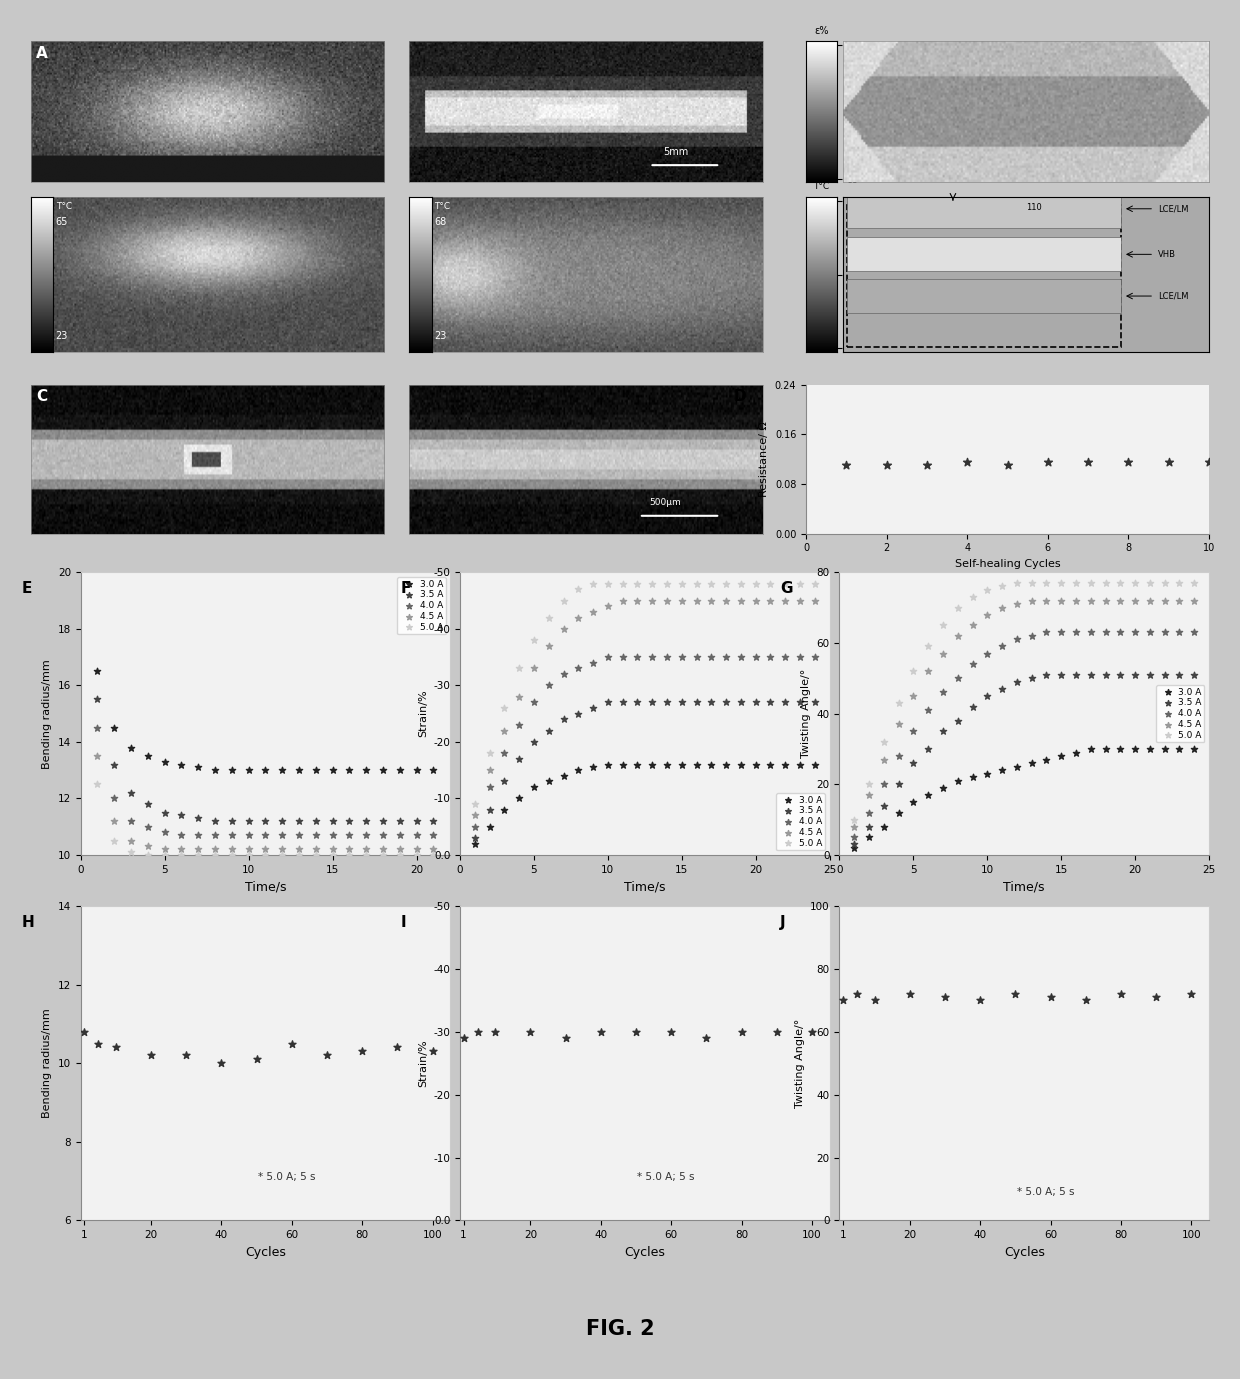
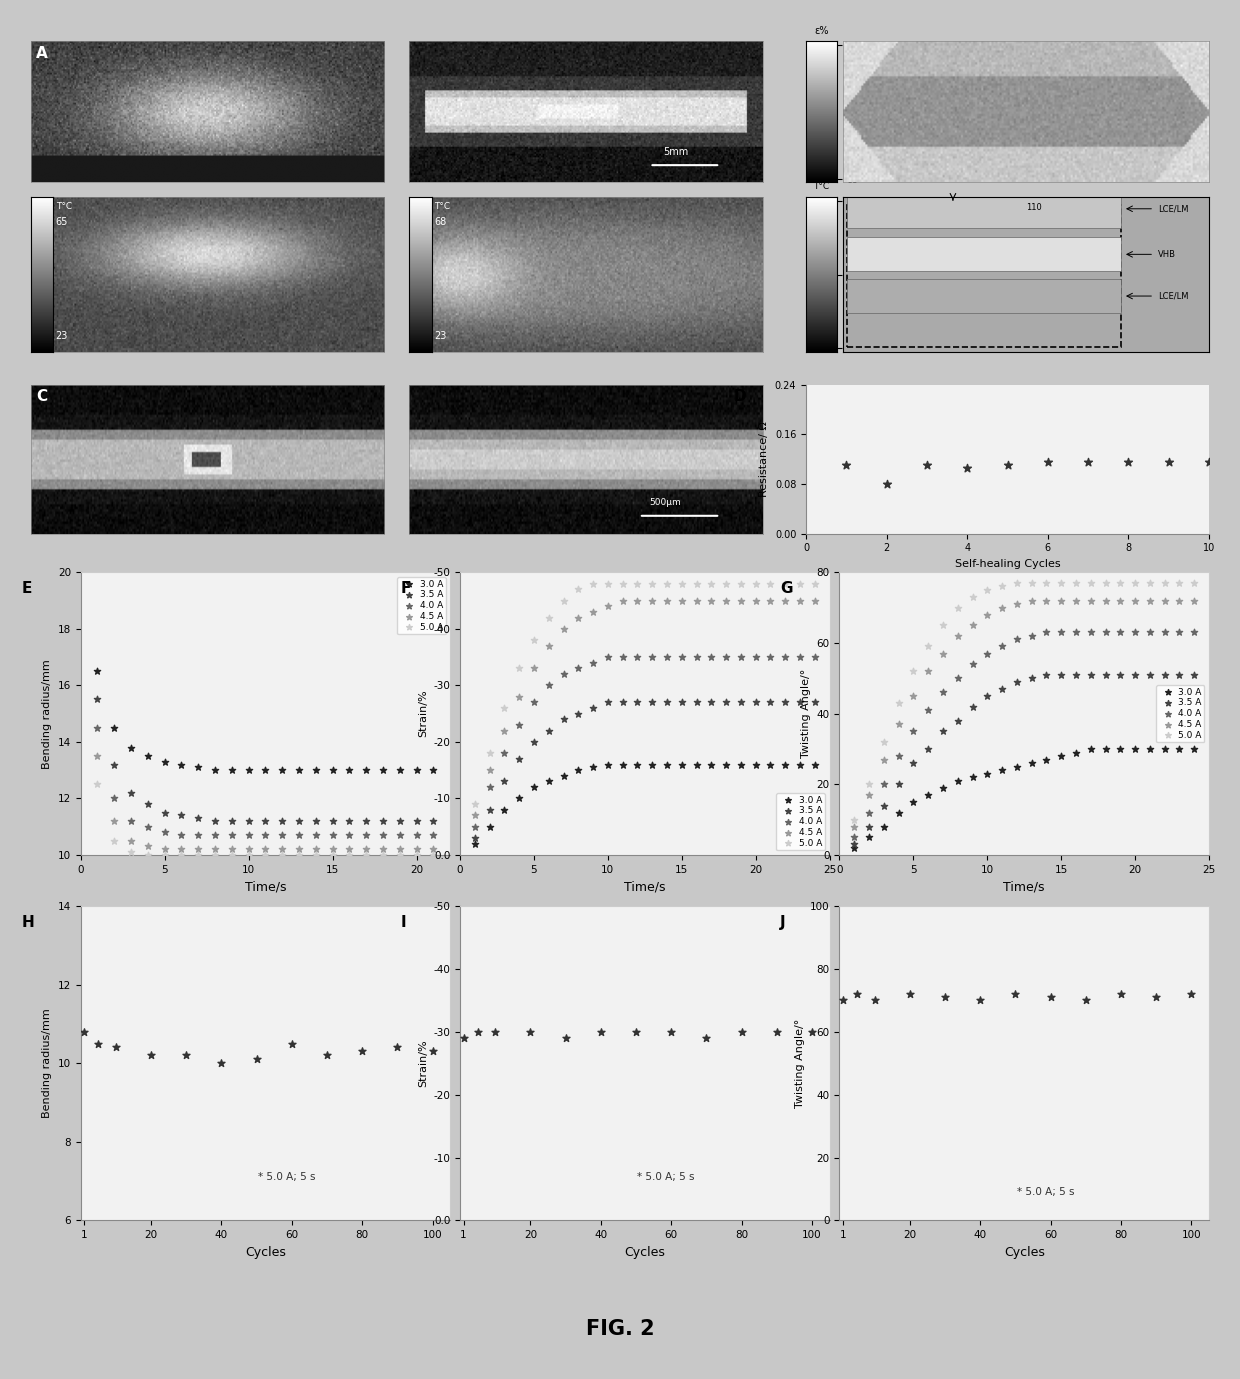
2: 0.110 -> 0.080
4: 0.115 -> 0.106
